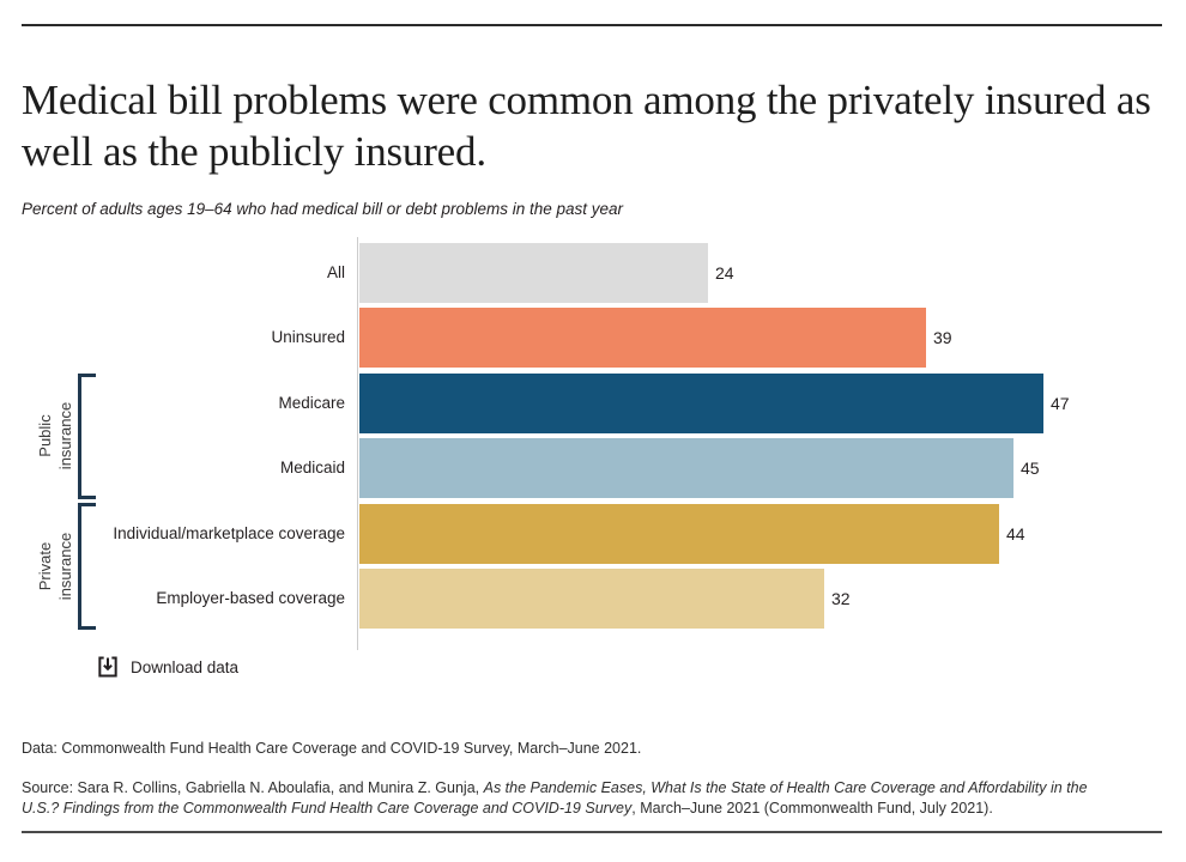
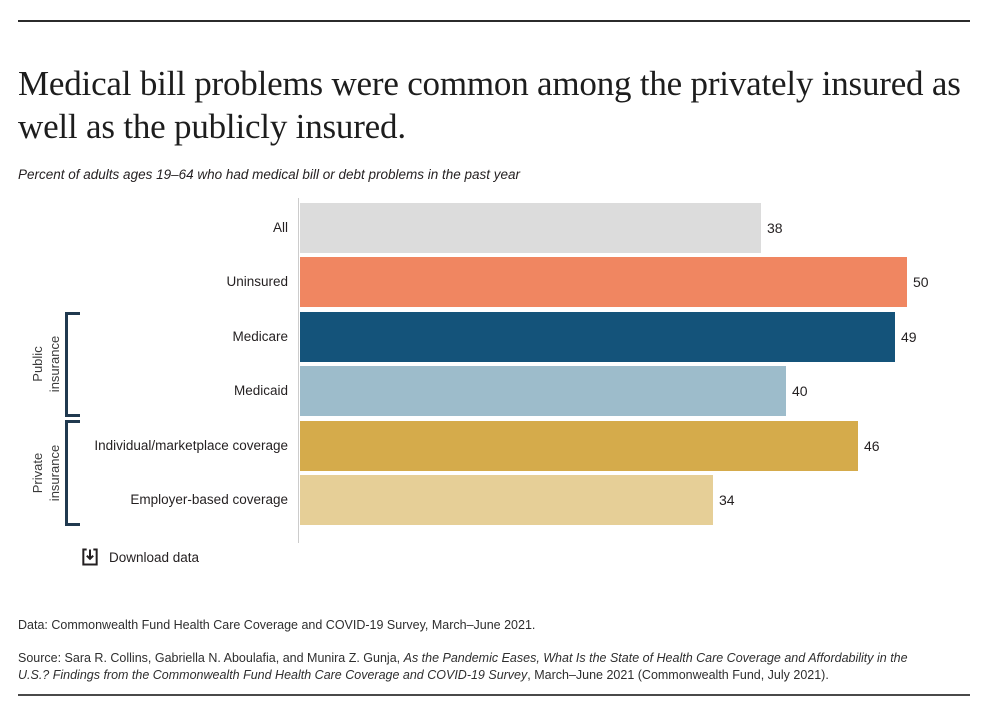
All: 24 -> 38
Uninsured: 39 -> 50
Medicare: 47 -> 49
Medicaid: 45 -> 40
Individual/marketplace coverage: 44 -> 46
Employer-based coverage: 32 -> 34
